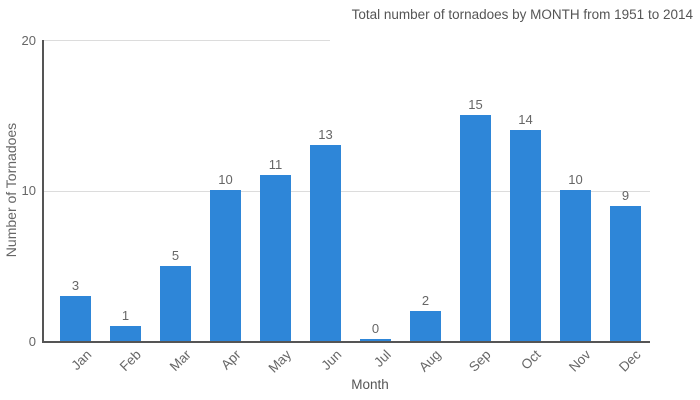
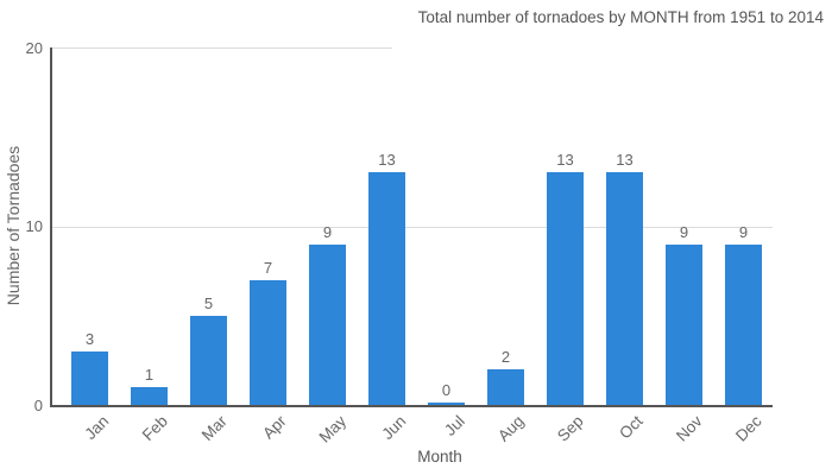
Apr: 10 -> 7
May: 11 -> 9
Sep: 15 -> 13
Oct: 14 -> 13
Nov: 10 -> 9
